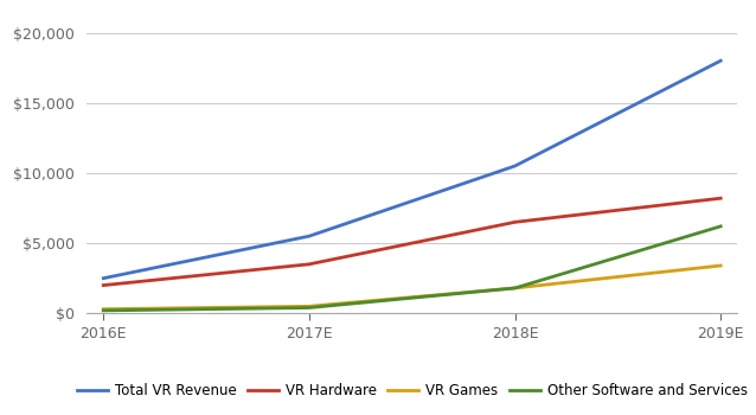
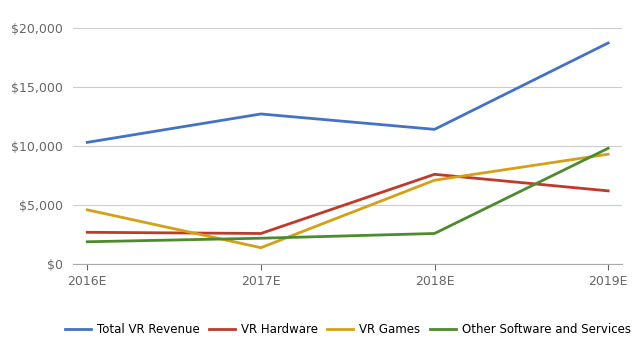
Total VR Revenue/2016E: $2,500 -> $10,300
VR Hardware/2016E: $2,000 -> $2,700
VR Games/2016E: $300 -> $4,600
Other Software and Services/2016E: $200 -> $1,900
Total VR Revenue/2017E: $5,500 -> $12,700
VR Hardware/2017E: $3,500 -> $2,600
VR Games/2017E: $500 -> $1,400
Other Software and Services/2017E: $400 -> $2,200
Total VR Revenue/2018E: $10,500 -> $11,400
VR Hardware/2018E: $6,500 -> $7,600
VR Games/2018E: $1,800 -> $7,100
Other Software and Services/2018E: $1,800 -> $2,600
Total VR Revenue/2019E: $18,000 -> $18,700
VR Hardware/2019E: $8,200 -> $6,200
VR Games/2019E: $3,400 -> $9,300
Other Software and Services/2019E: $6,200 -> $9,800
